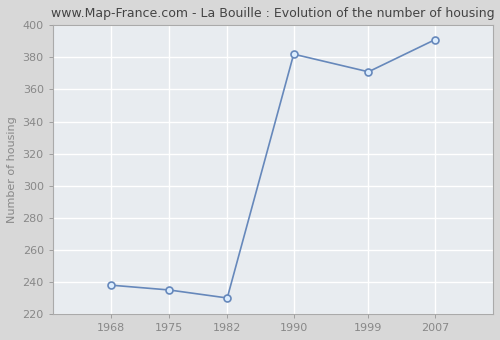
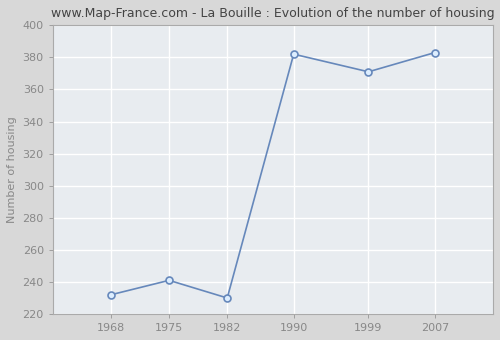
1968: 238 -> 232
1975: 235 -> 241
2007: 391 -> 383
